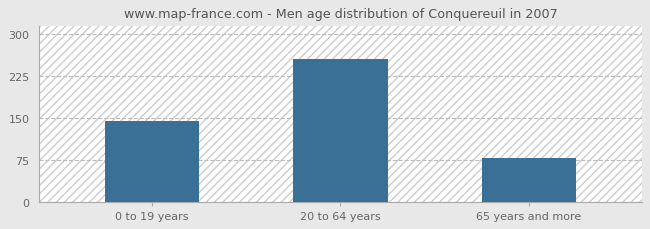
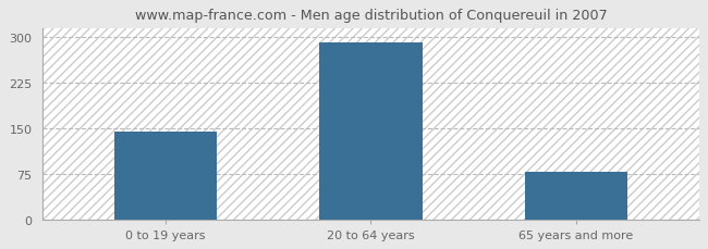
20 to 64 years: 256 -> 291
